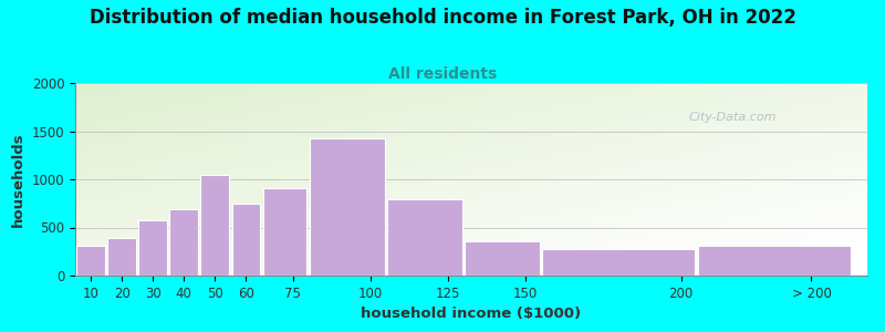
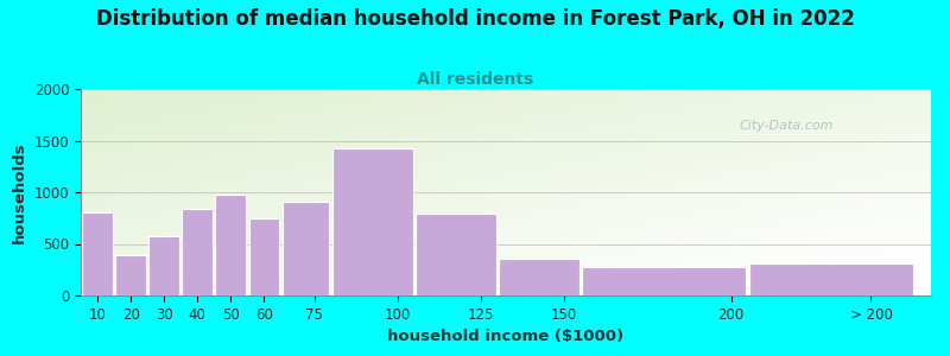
10: 310 -> 800
40: 690 -> 840
50: 1050 -> 980
